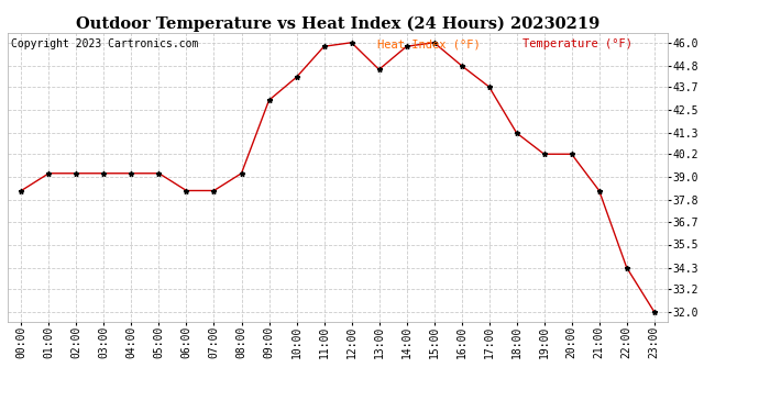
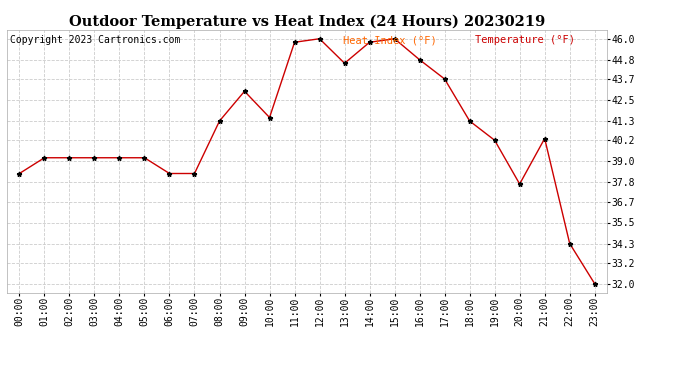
08:00: 39.2 -> 41.3
10:00: 44.2 -> 41.5
20:00: 40.2 -> 37.7
21:00: 38.3 -> 40.3
